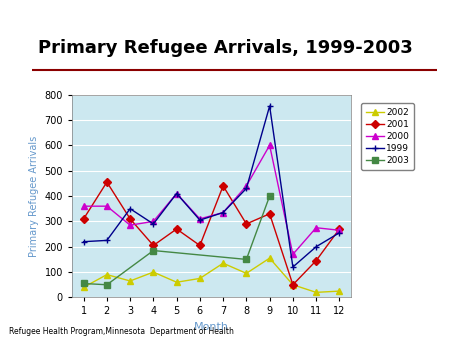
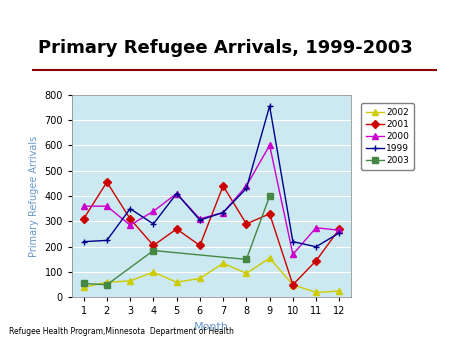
2002/2: 90 -> 60
2000/4: 300 -> 340
1999/10: 120 -> 220
